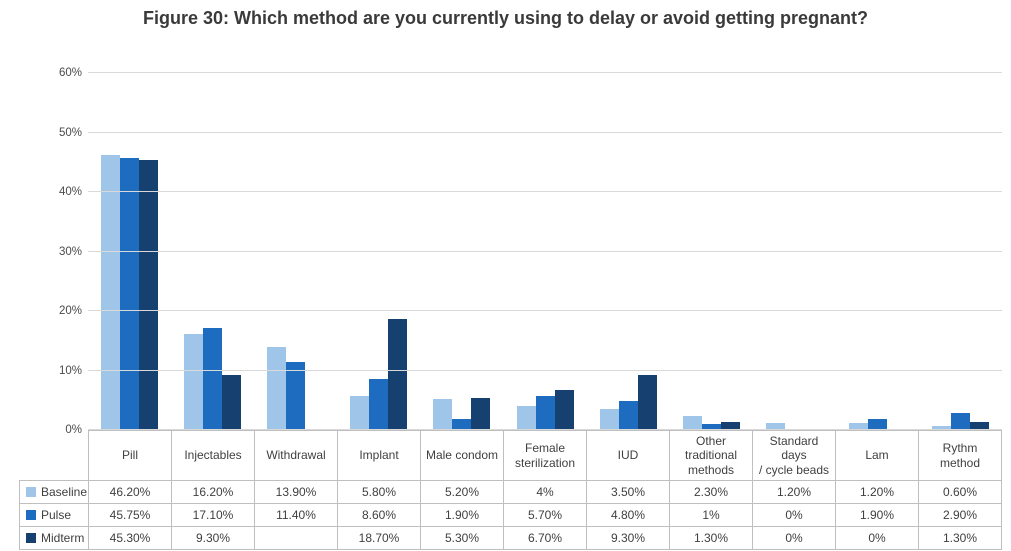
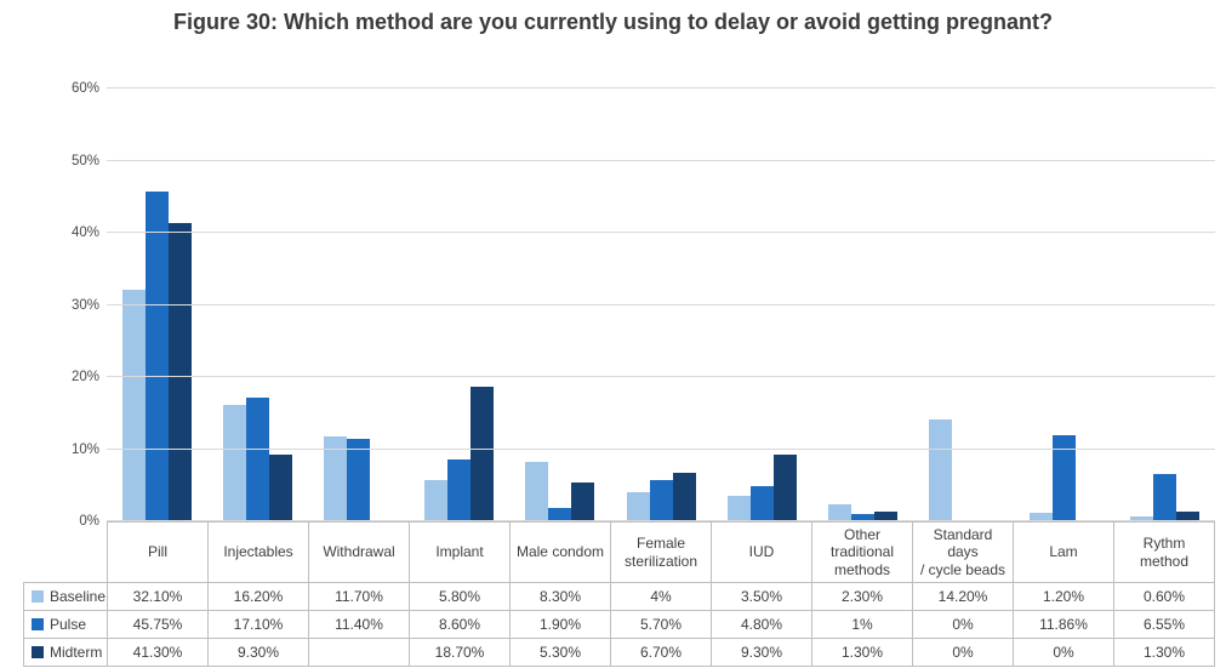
Baseline/Pill: 46.20% -> 32.10%
Midterm/Pill: 45.30% -> 41.30%
Baseline/Withdrawal: 13.90% -> 11.70%
Baseline/Male condom: 5.20% -> 8.30%
Baseline/Standard days / cycle beads: 1.20% -> 14.20%
Pulse/Lam: 1.90% -> 11.86%
Pulse/Rythm method: 2.90% -> 6.55%
